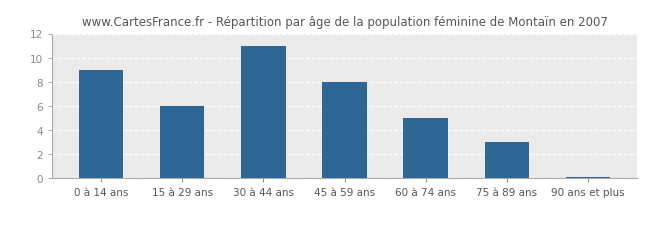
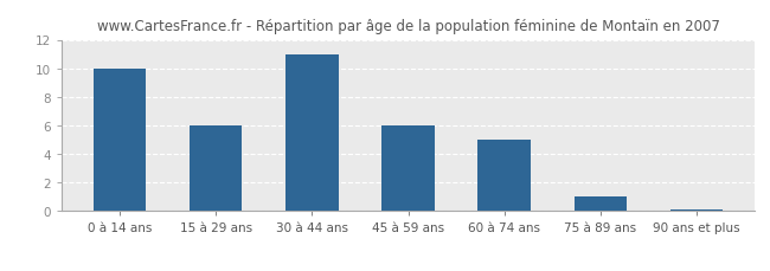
0 à 14 ans: 9.0 -> 10.0
45 à 59 ans: 8.0 -> 6.0
75 à 89 ans: 3.0 -> 1.0
